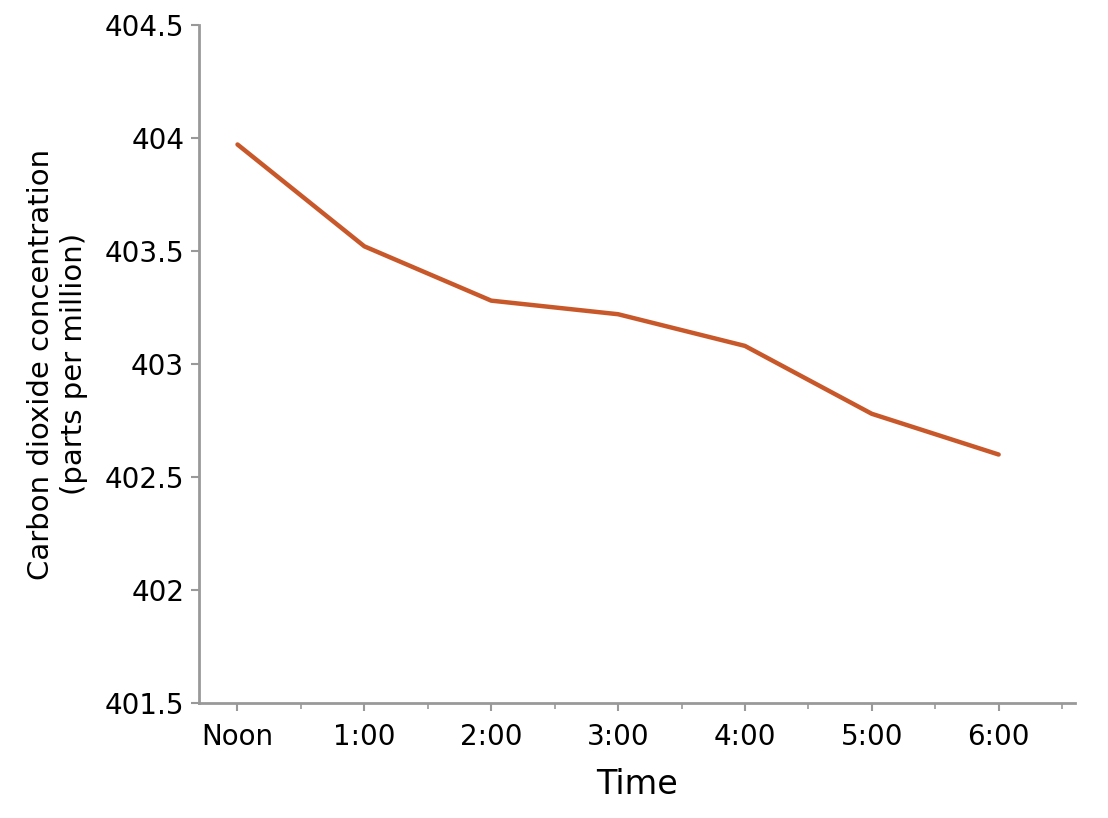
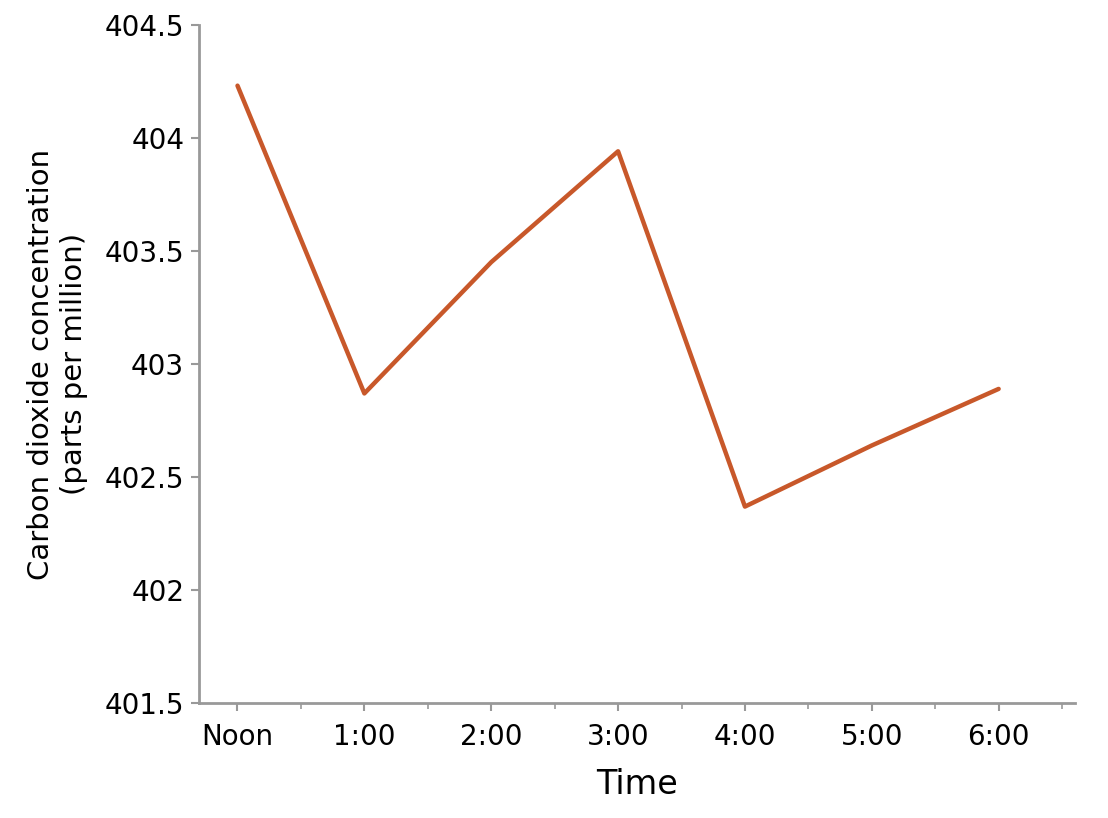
Noon: 403.97 -> 404.23
1:00: 403.52 -> 402.87
2:00: 403.28 -> 403.45
3:00: 403.22 -> 403.94
4:00: 403.08 -> 402.37
5:00: 402.78 -> 402.64
6:00: 402.60 -> 402.89
